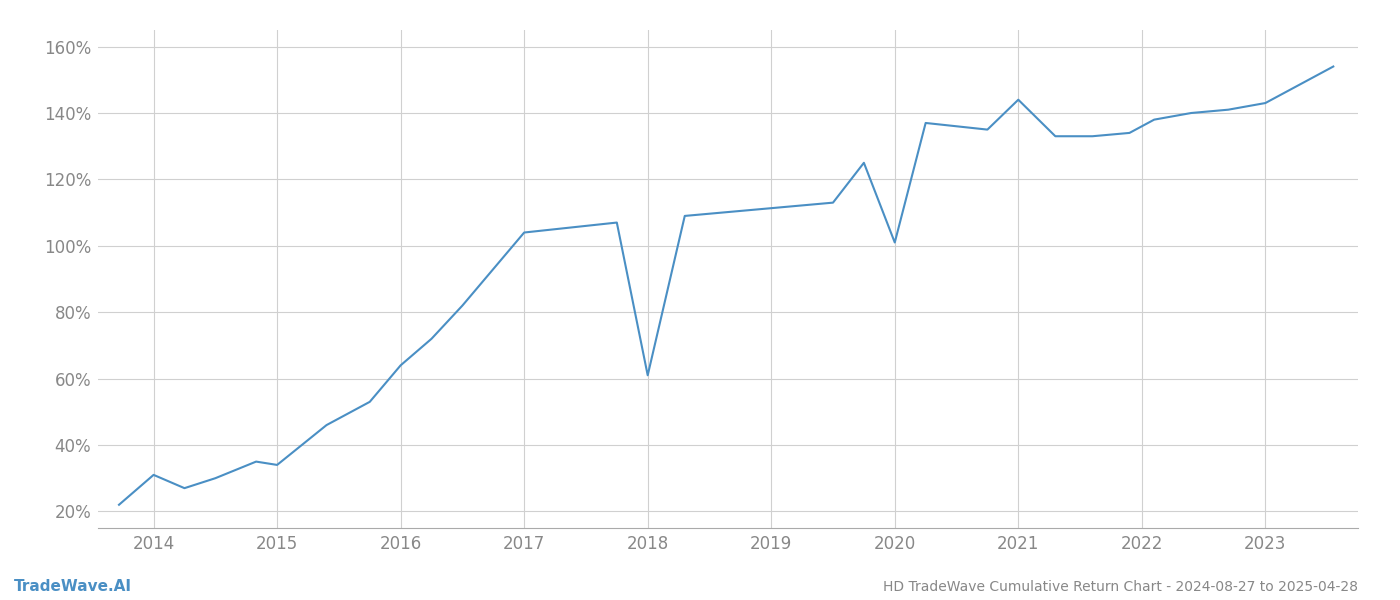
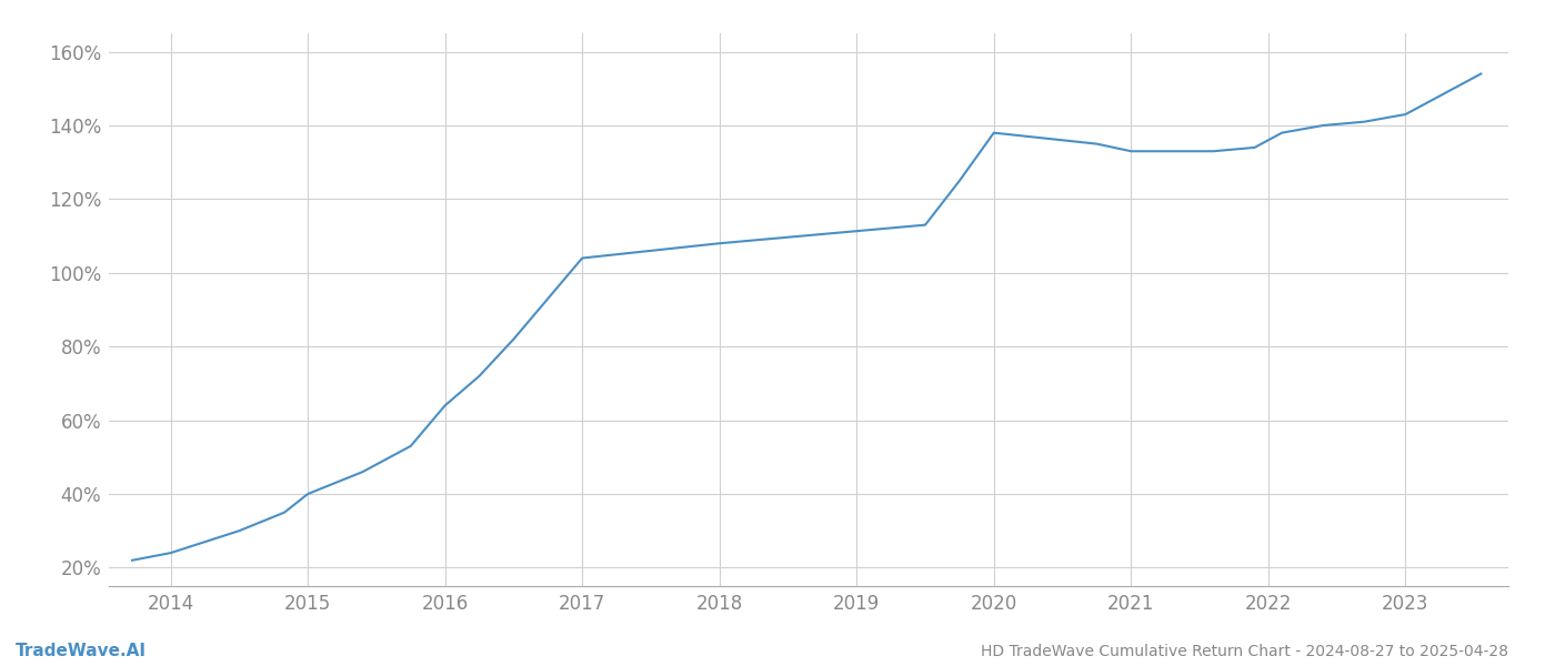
2014: 31% -> 24%
2015: 34% -> 40%
2018: 61% -> 108%
2020: 101% -> 138%
2021: 144% -> 133%
